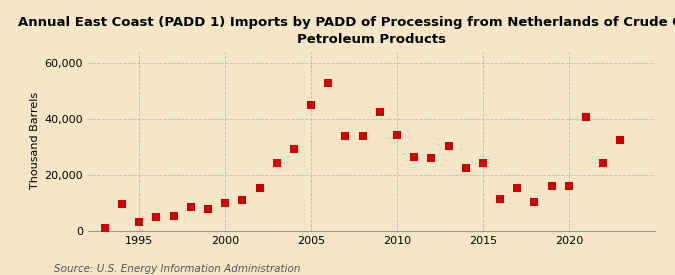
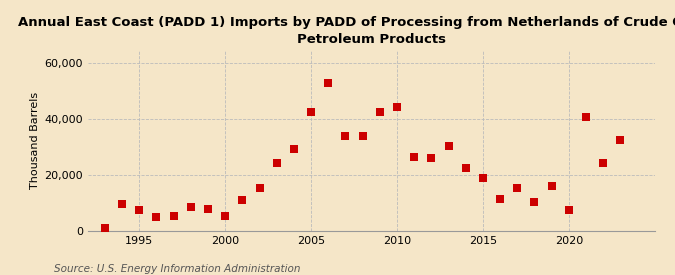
1995: 3,200 -> 7,500
2000: 10,000 -> 5,500
2005: 45,000 -> 42,500
2010: 34,500 -> 44,500
2015: 24,500 -> 19,000
2020: 16,000 -> 7,500
